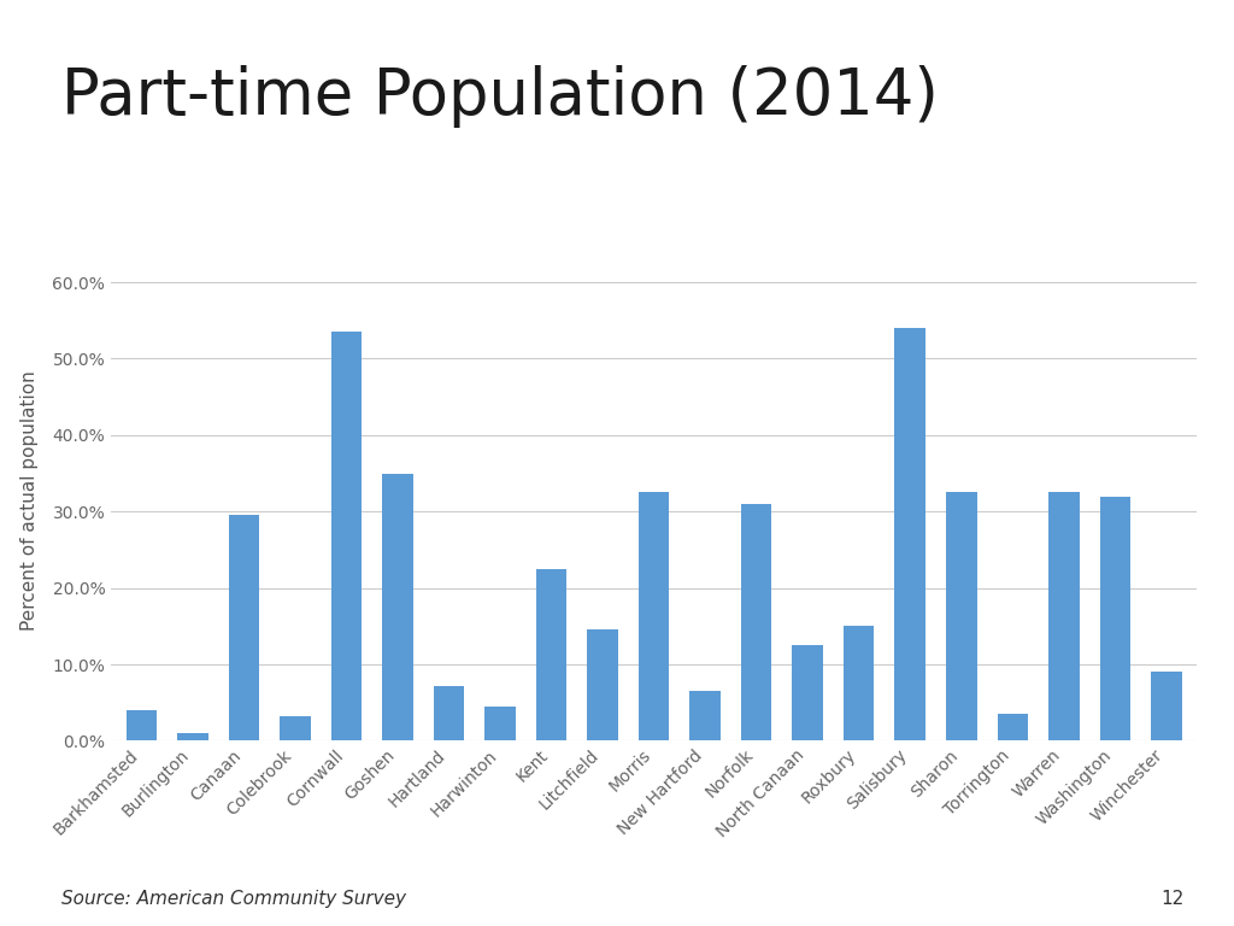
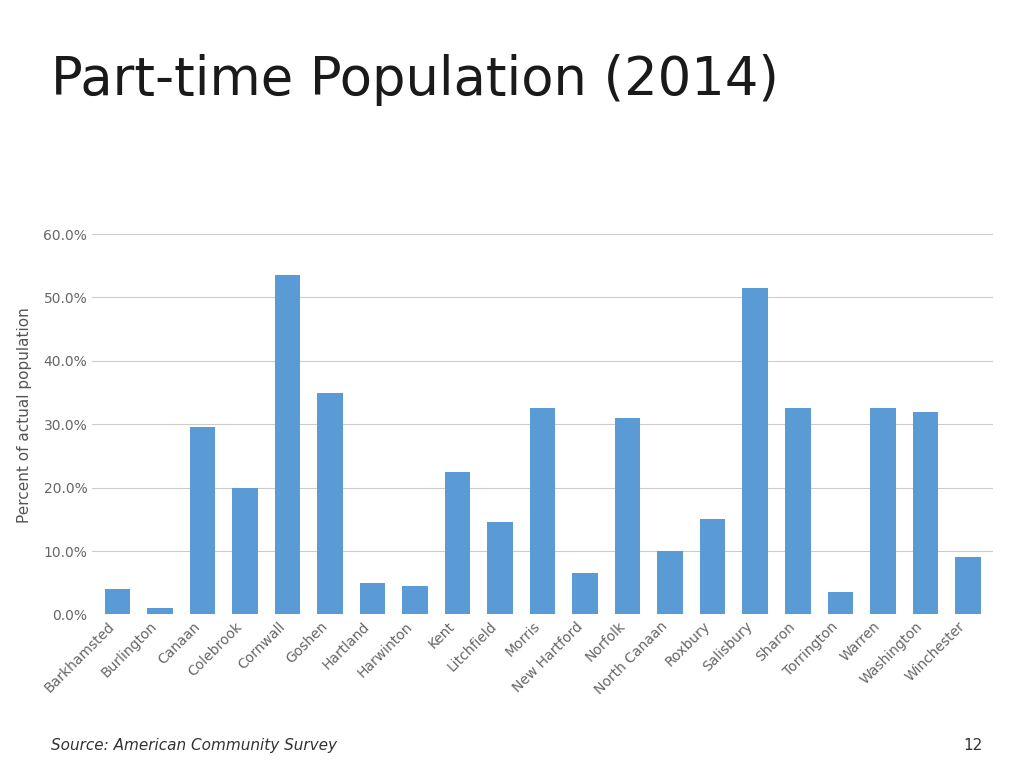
Colebrook: 3.2% -> 20.0%
Hartland: 7.2% -> 5.0%
North Canaan: 12.6% -> 10.0%
Salisbury: 54.0% -> 51.5%
